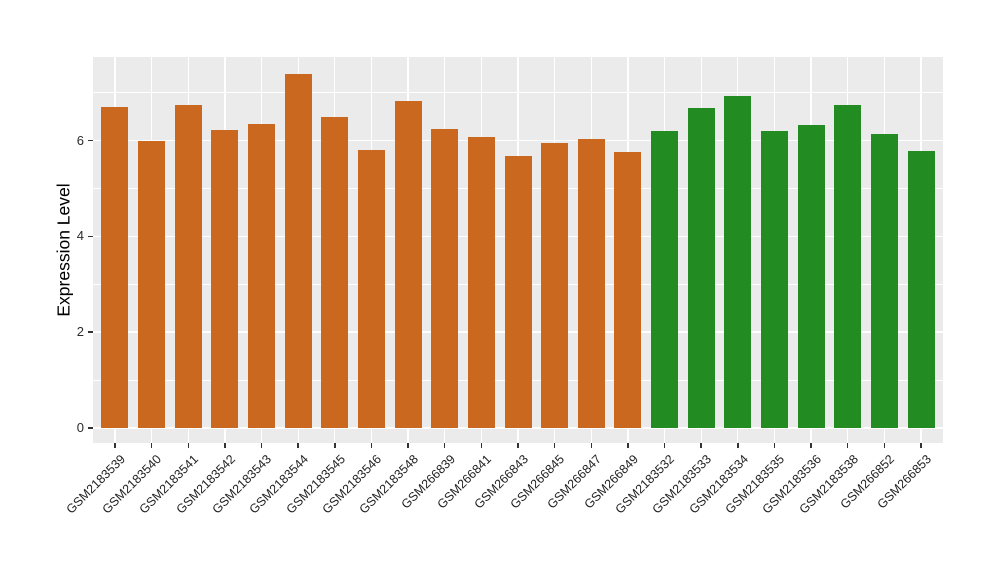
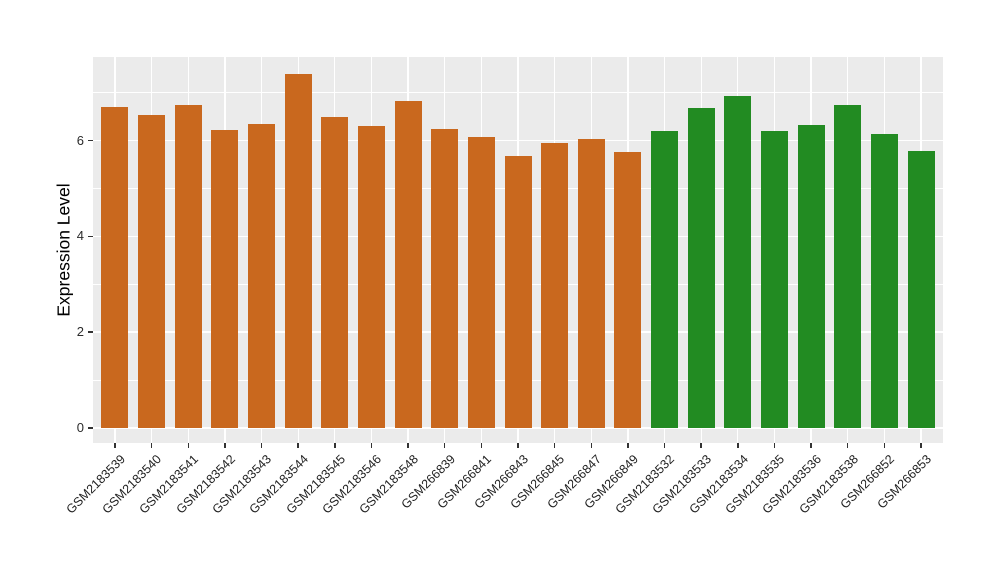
GSM2183540: 6.0 -> 6.5
GSM2183546: 5.8 -> 6.3
